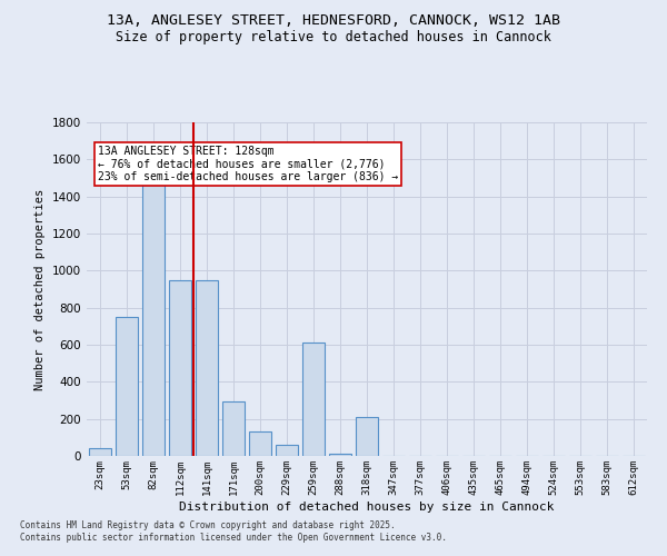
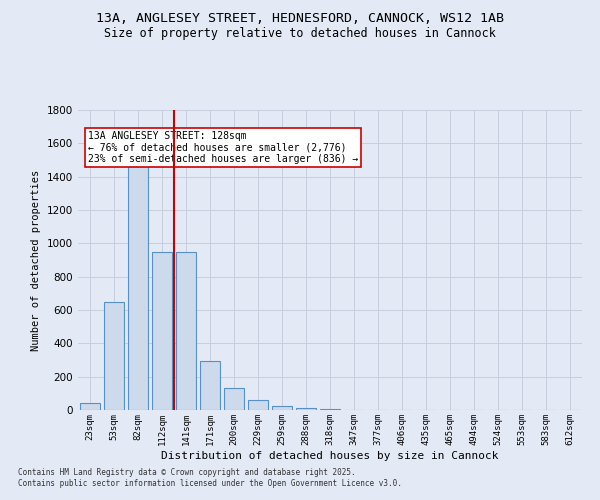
53sqm: 750 -> 650
259sqm: 610 -> 20
318sqm: 210 -> 0
